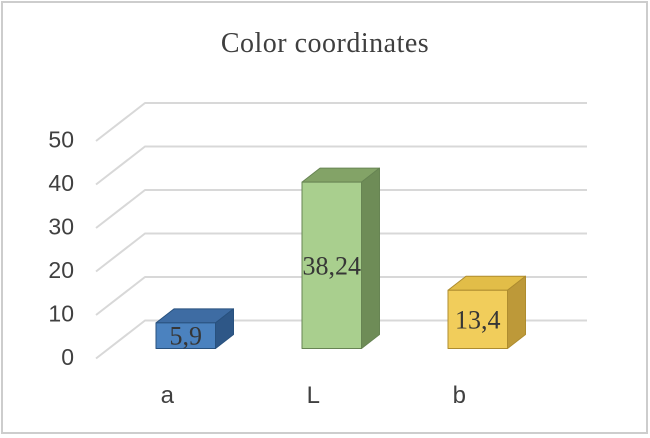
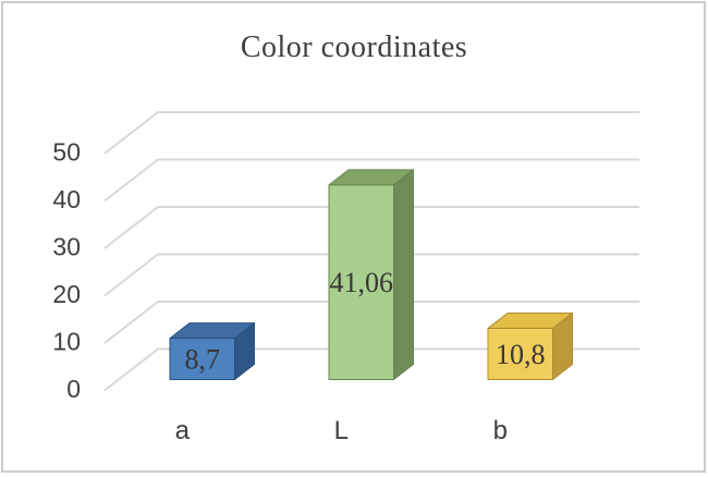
a: 5,9 -> 8,7
L: 38,24 -> 41,06
b: 13,4 -> 10,8
